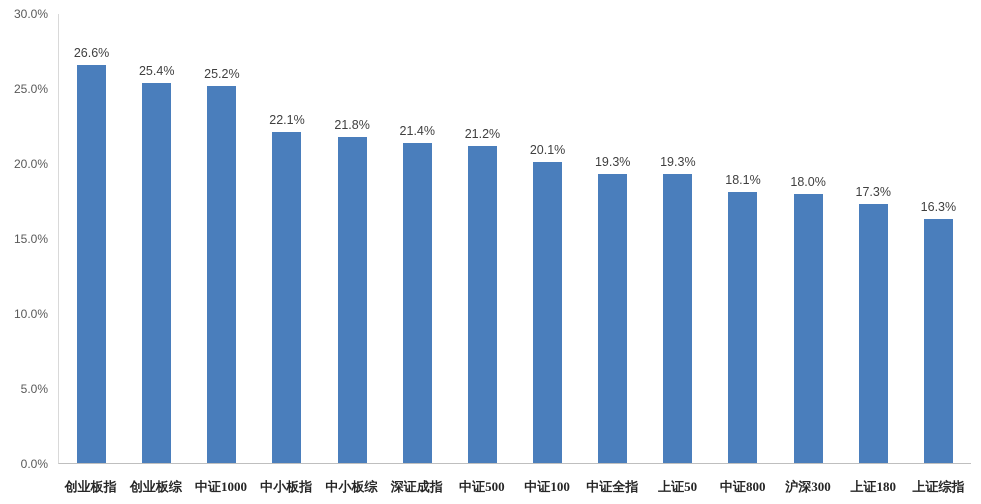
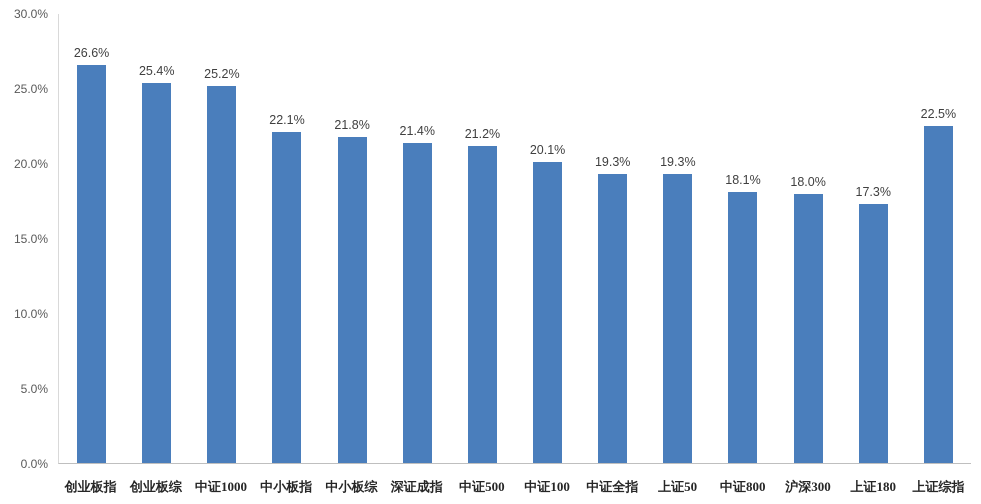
上证综指: 16.3% -> 22.5%
